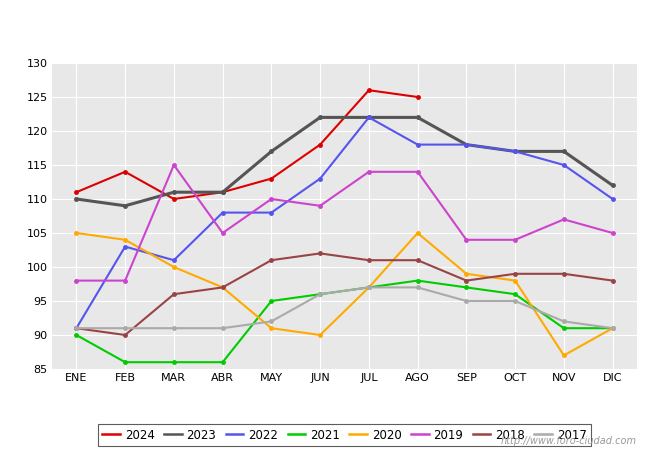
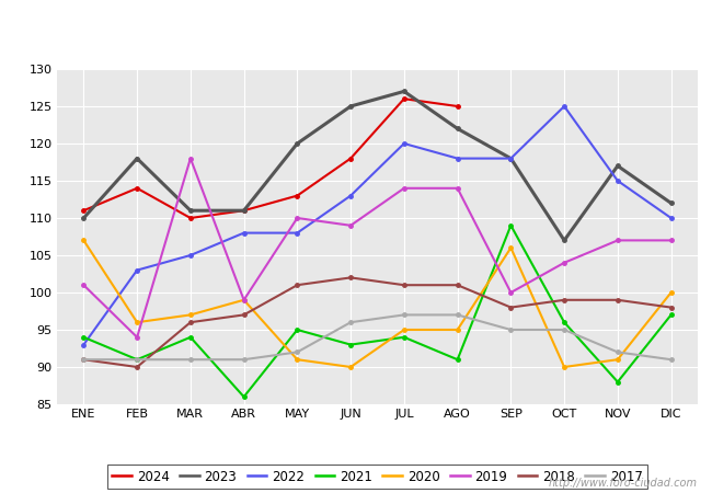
2022/ENE: 91 -> 93
2021/ENE: 90 -> 94
2020/ENE: 105 -> 107
2019/ENE: 98 -> 101
2023/FEB: 109 -> 118
2021/FEB: 86 -> 91
2020/FEB: 104 -> 96
2019/FEB: 98 -> 94
2022/MAR: 101 -> 105
2021/MAR: 86 -> 94
2020/MAR: 100 -> 97
2019/MAR: 115 -> 118
2020/ABR: 97 -> 99
2019/ABR: 105 -> 99
2023/MAY: 117 -> 120
2023/JUN: 122 -> 125
2021/JUN: 96 -> 93
2023/JUL: 122 -> 127
2022/JUL: 122 -> 120
2021/JUL: 97 -> 94
2020/JUL: 97 -> 95
2021/AGO: 98 -> 91
2020/AGO: 105 -> 95
2021/SEP: 97 -> 109
2020/SEP: 99 -> 106
2019/SEP: 104 -> 100
2023/OCT: 117 -> 107
2022/OCT: 117 -> 125
2020/OCT: 98 -> 90
2021/NOV: 91 -> 88
2020/NOV: 87 -> 91
2021/DIC: 91 -> 97
2020/DIC: 91 -> 100
2019/DIC: 105 -> 107
